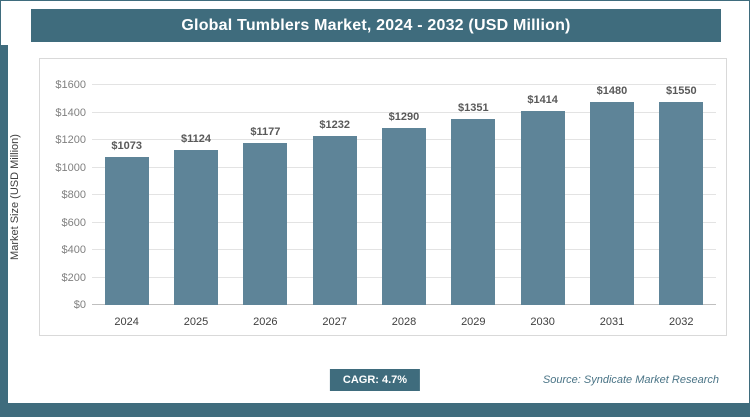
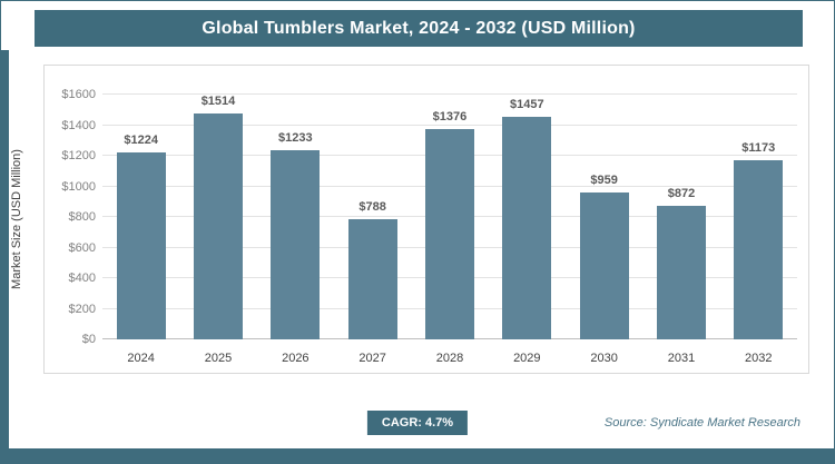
2024: $1073 -> $1224
2025: $1124 -> $1514
2026: $1177 -> $1233
2027: $1232 -> $788
2028: $1290 -> $1376
2029: $1351 -> $1457
2030: $1414 -> $959
2031: $1480 -> $872
2032: $1550 -> $1173
